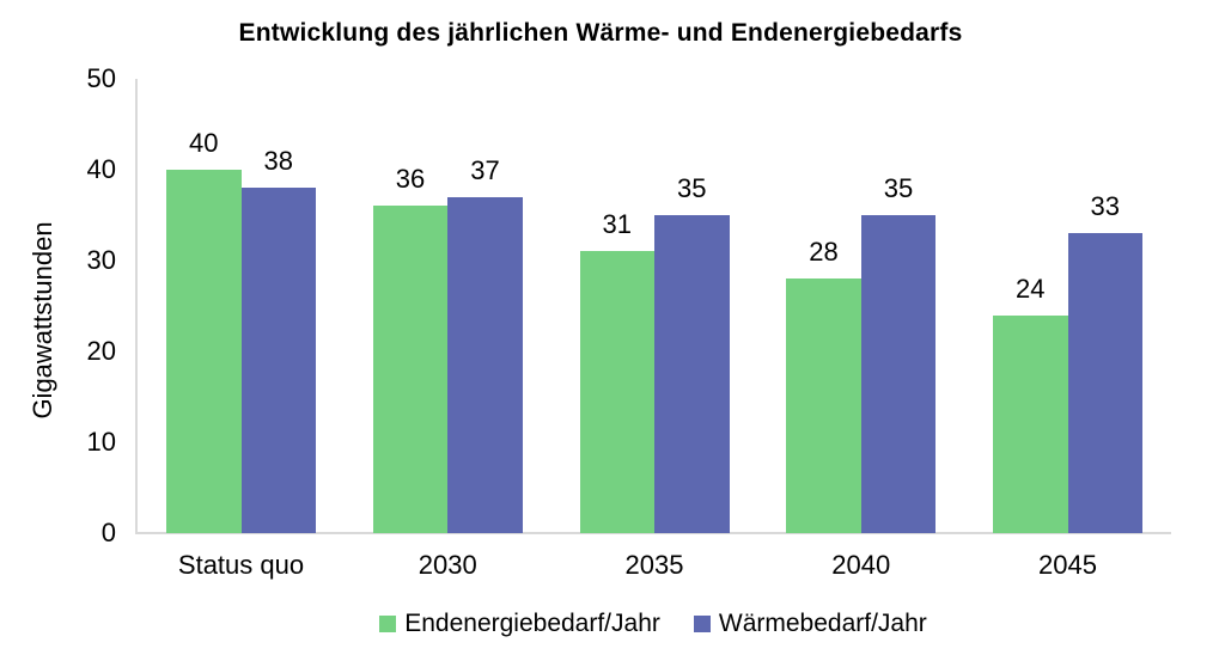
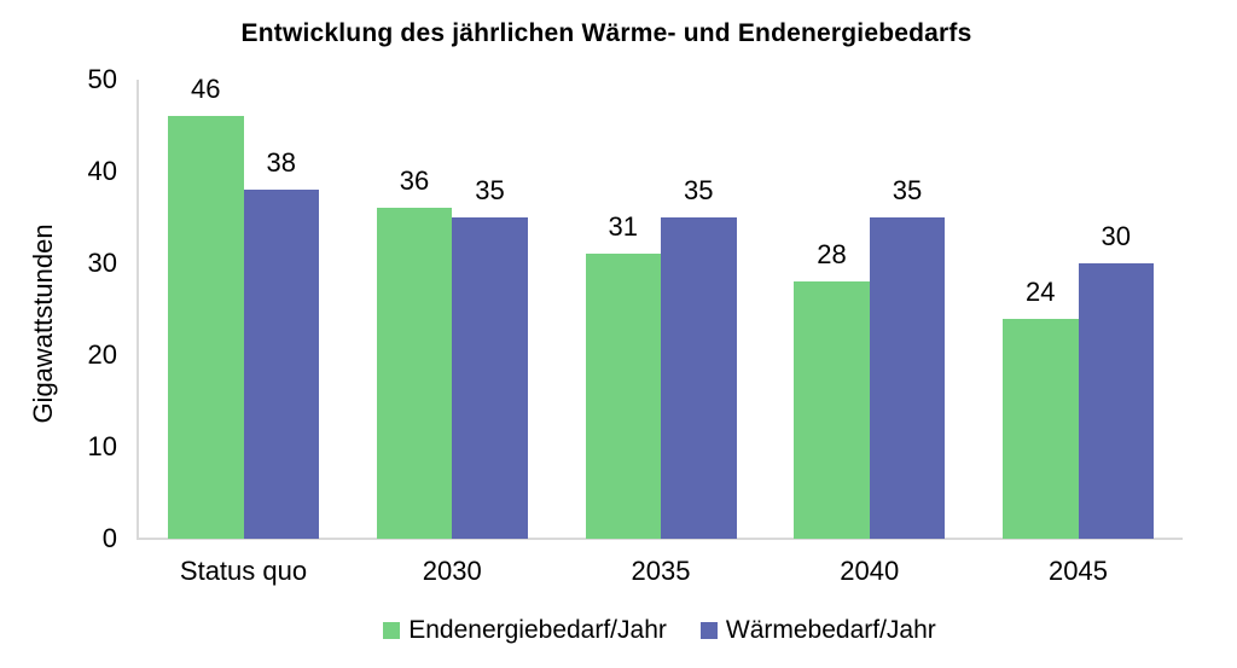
Endenergiebedarf/Jahr/Status quo: 40 -> 46
Wärmebedarf/Jahr/2030: 37 -> 35
Wärmebedarf/Jahr/2045: 33 -> 30
